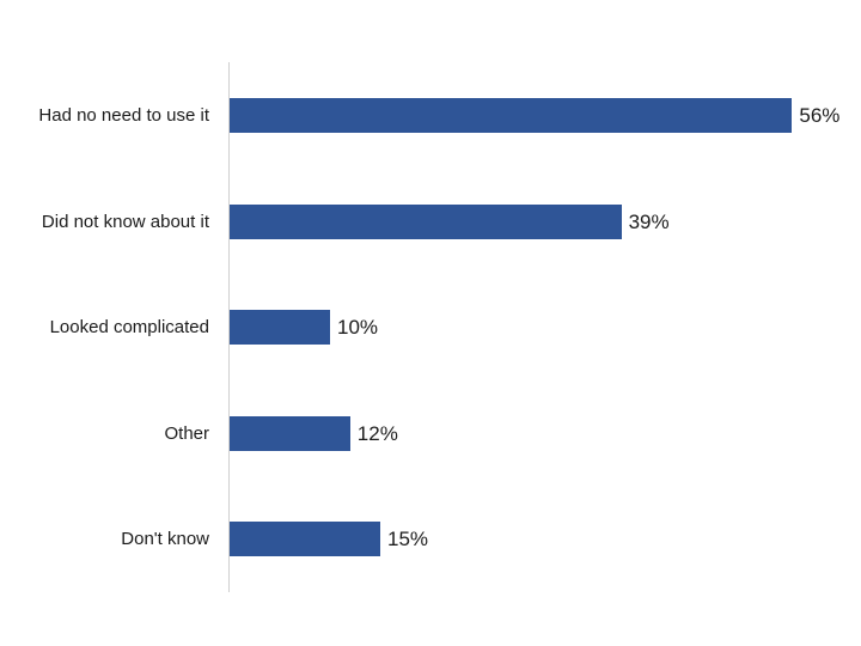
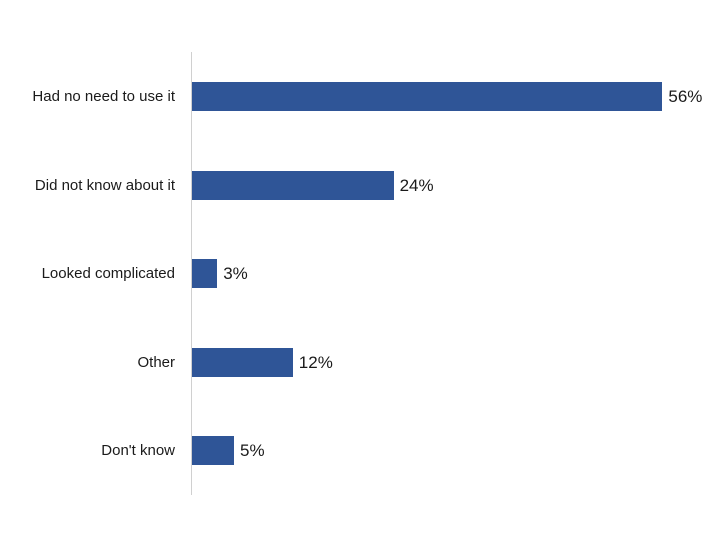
Did not know about it: 39% -> 24%
Looked complicated: 10% -> 3%
Don't know: 15% -> 5%
